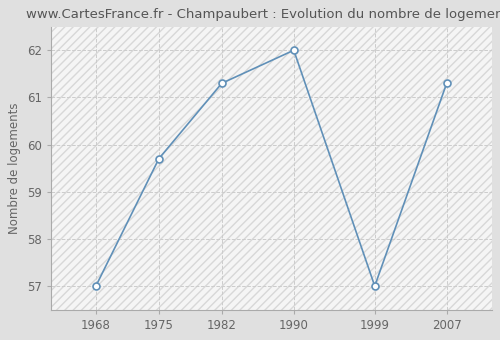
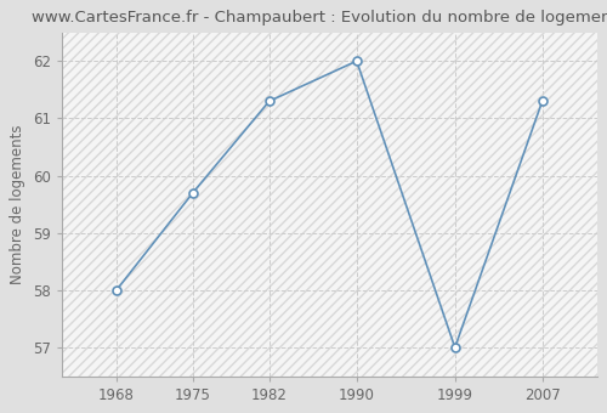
1968: 57.0 -> 58.0
